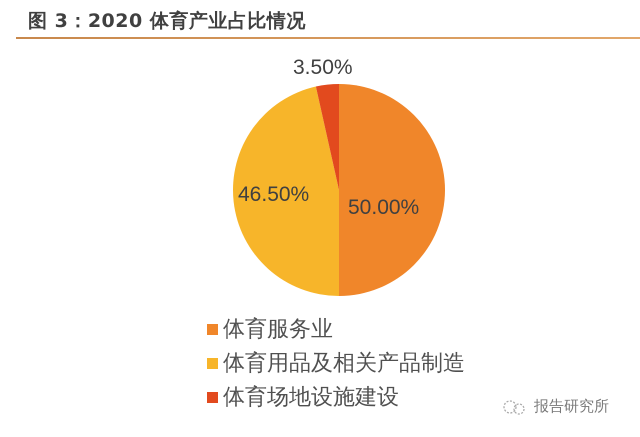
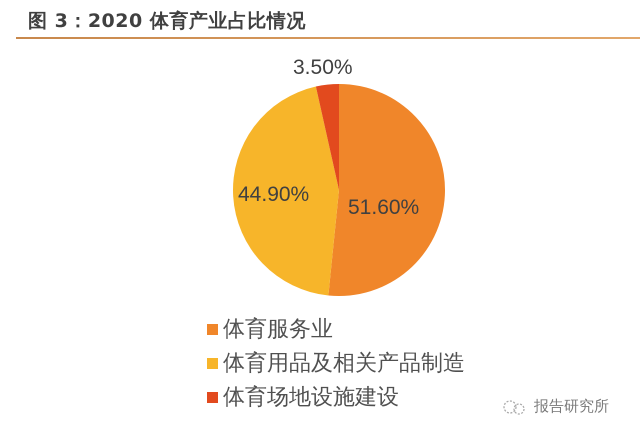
体育服务业: 50.00% -> 51.60%
体育用品及相关产品制造: 46.50% -> 44.90%
